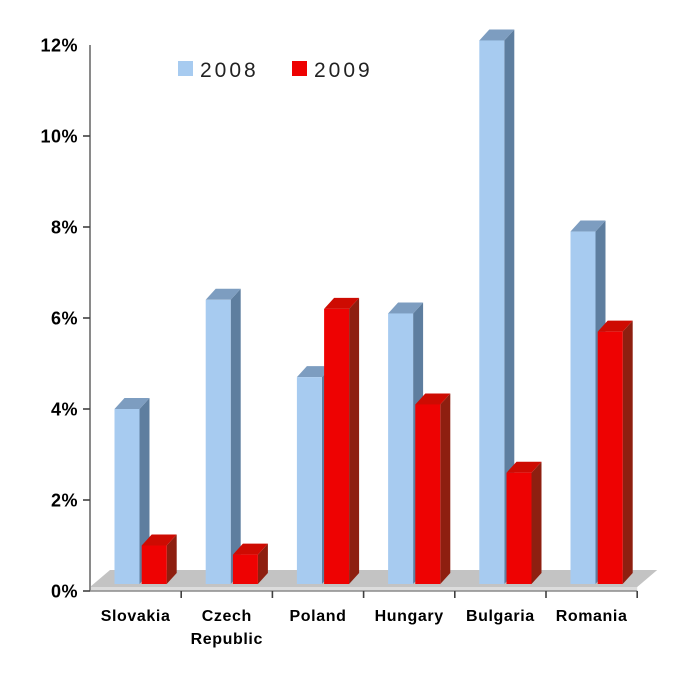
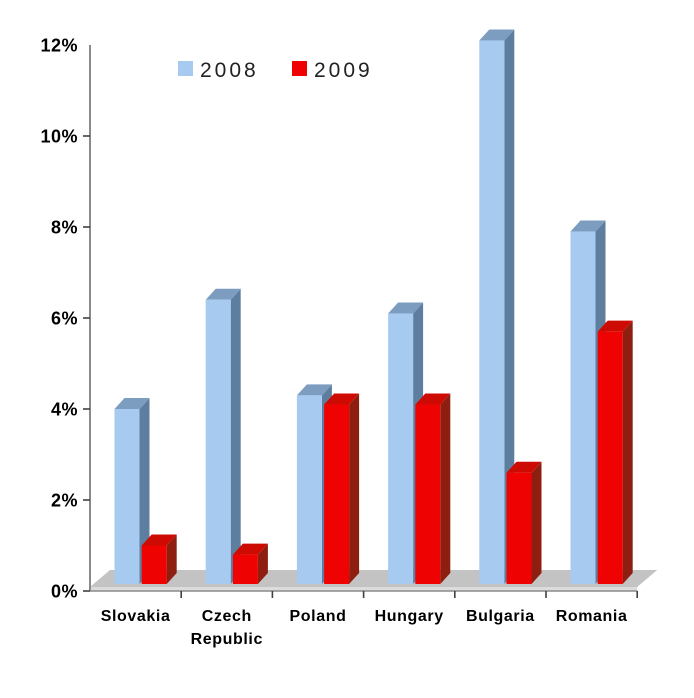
2008/Poland: 4.7% -> 4.3%
2009/Poland: 6.2% -> 4.1%
